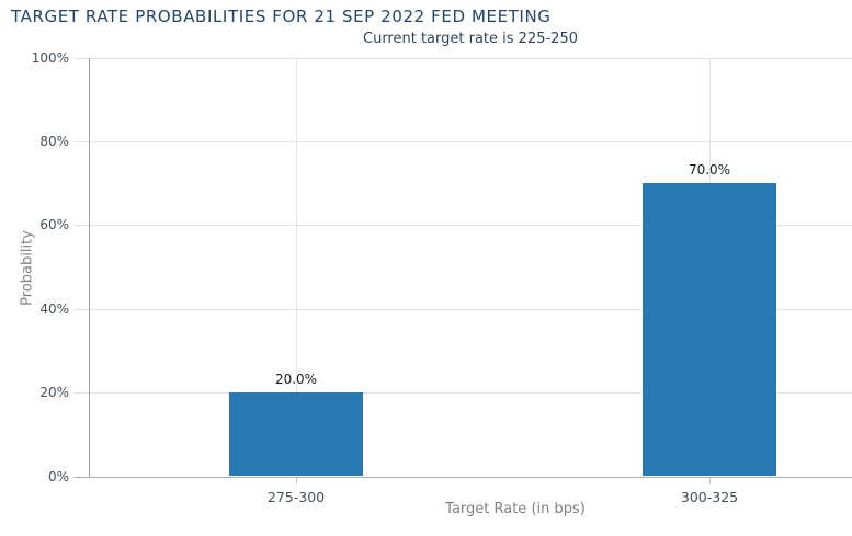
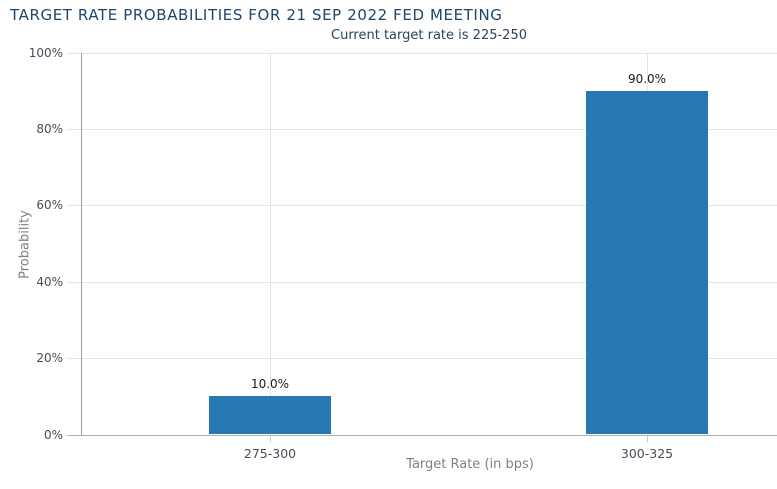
275-300: 20.0% -> 10.0%
300-325: 70.0% -> 90.0%
